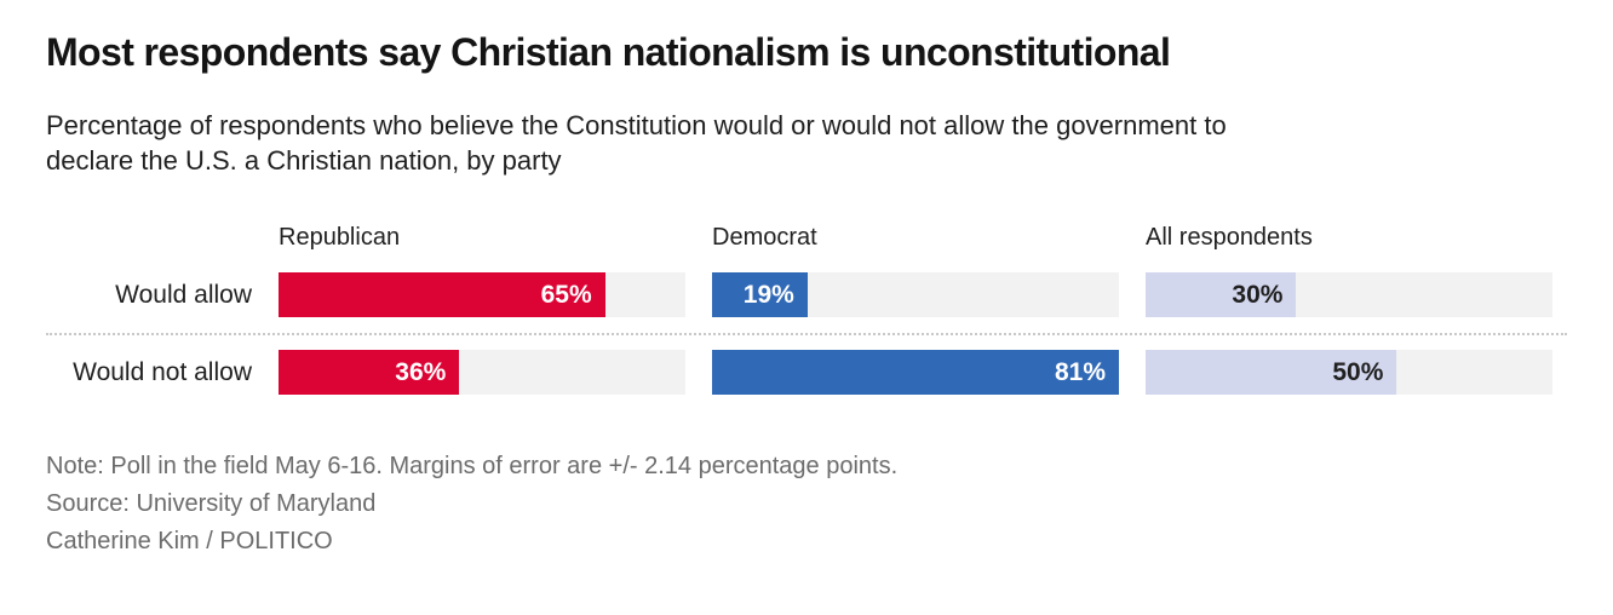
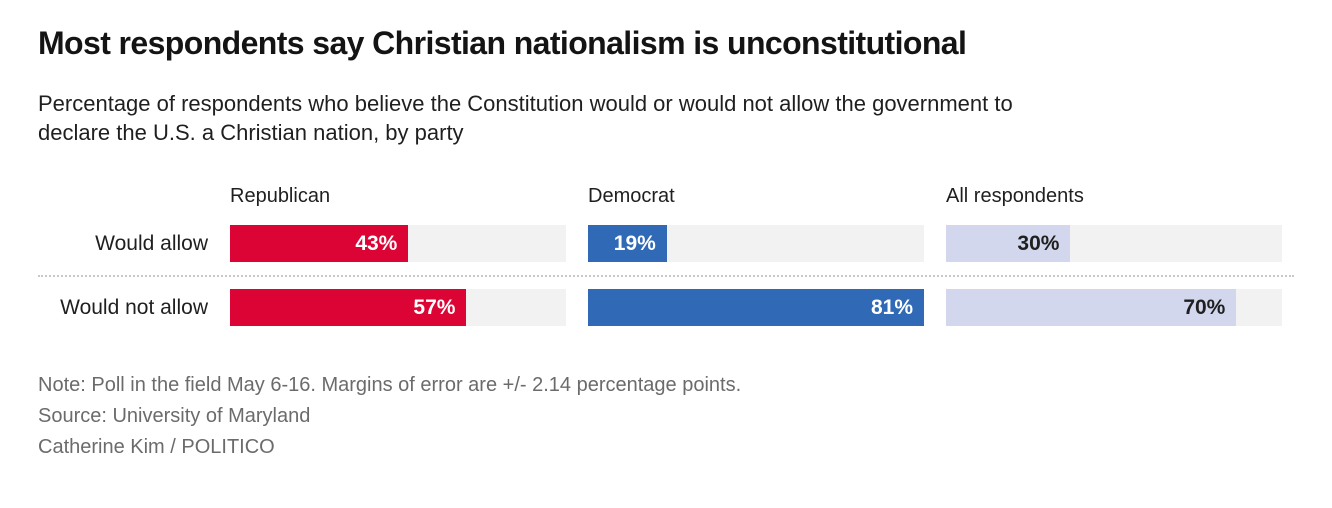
Republican/Would allow: 65% -> 43%
Republican/Would not allow: 36% -> 57%
All respondents/Would not allow: 50% -> 70%
